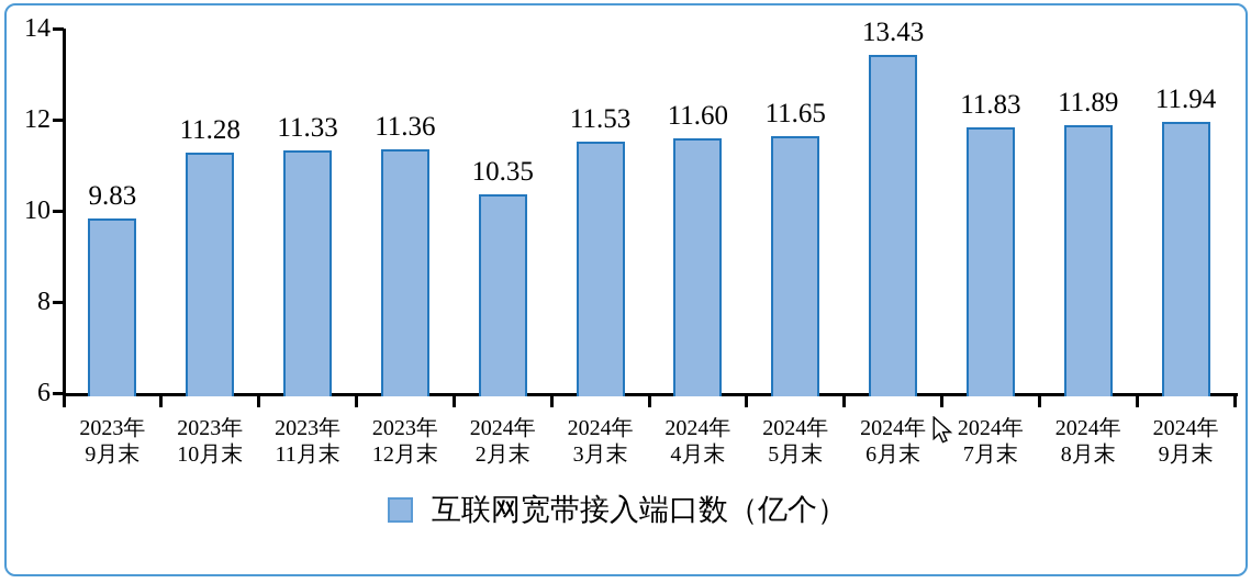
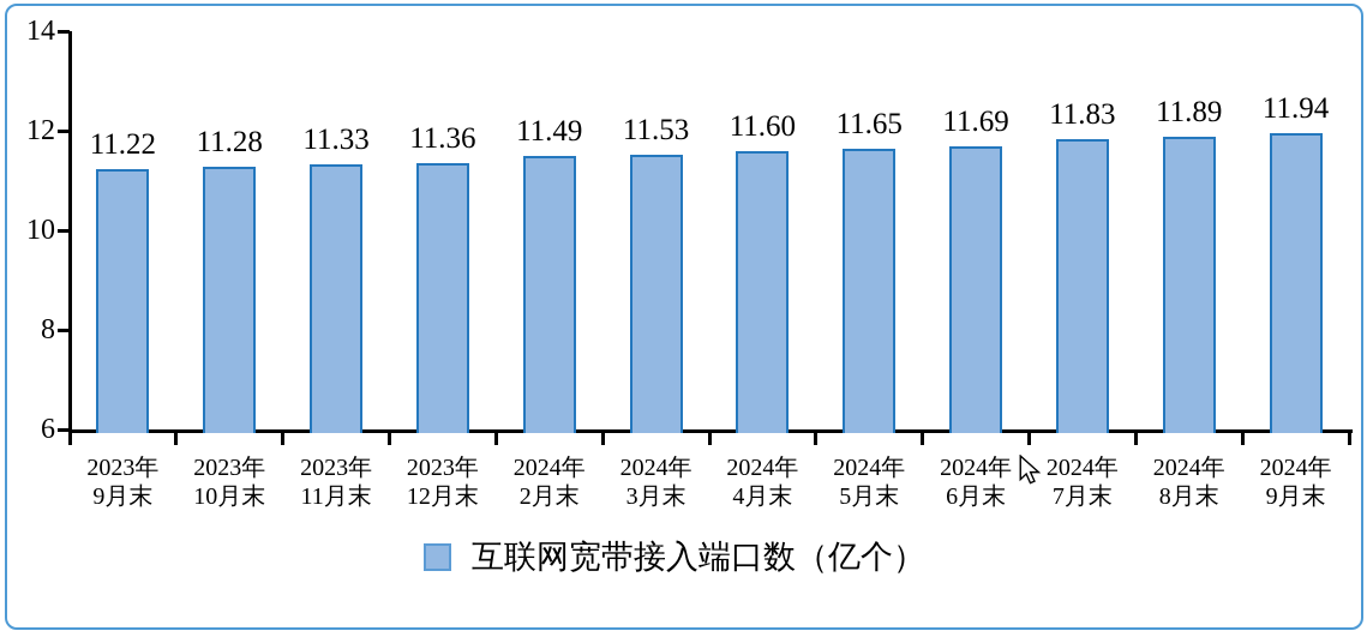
2023年9月末: 9.83 -> 11.22
2024年2月末: 10.35 -> 11.49
2024年6月末: 13.43 -> 11.69
